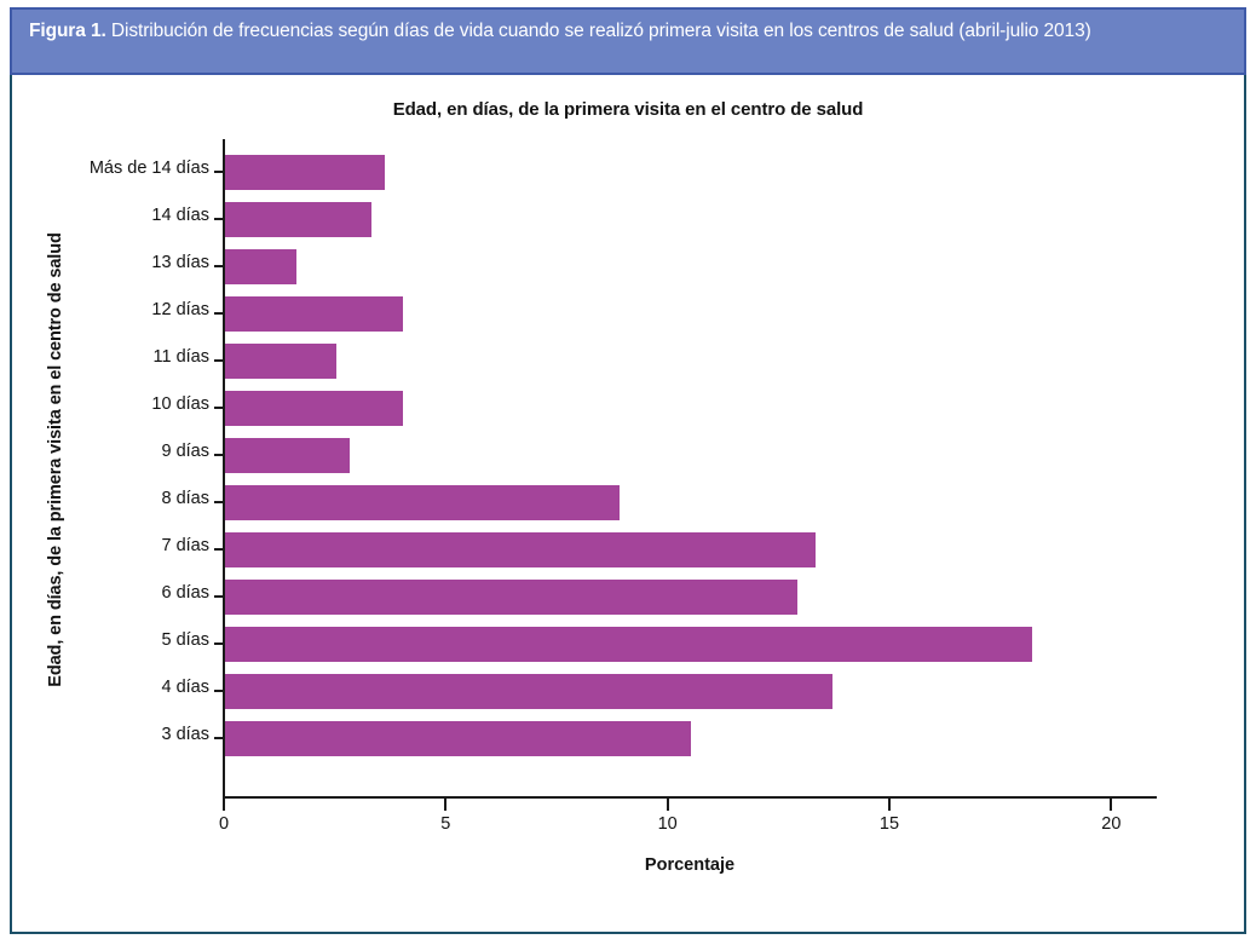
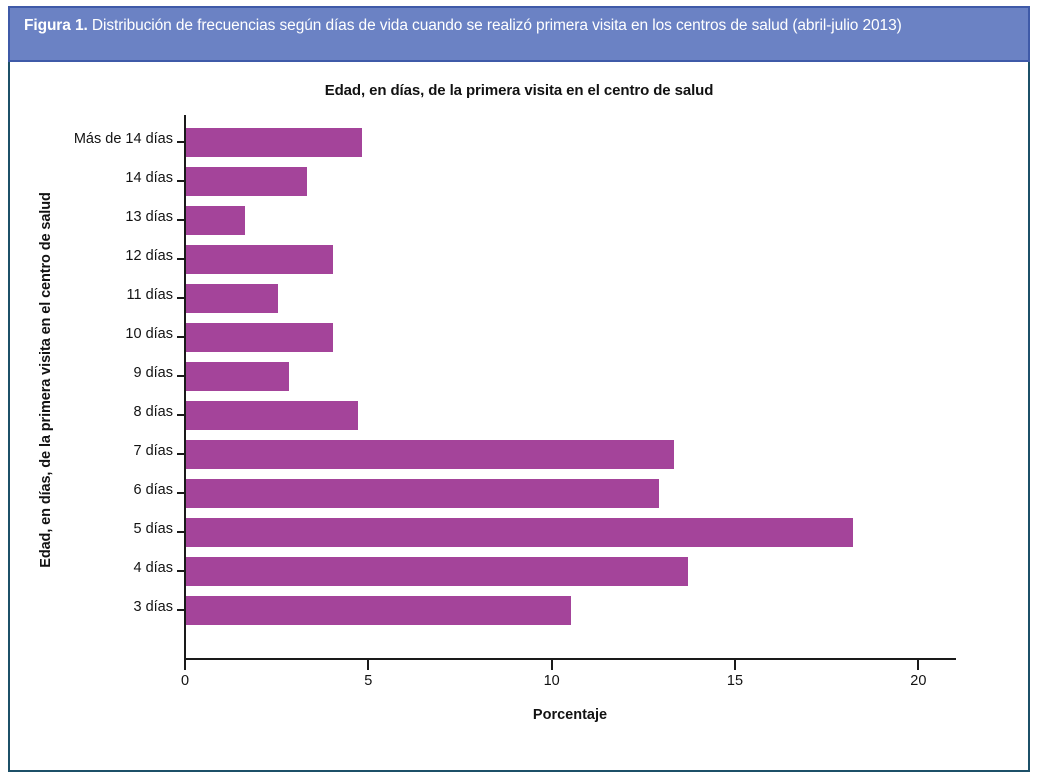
Más de 14 días: 3.6 -> 4.8
8 días: 8.9 -> 4.7
